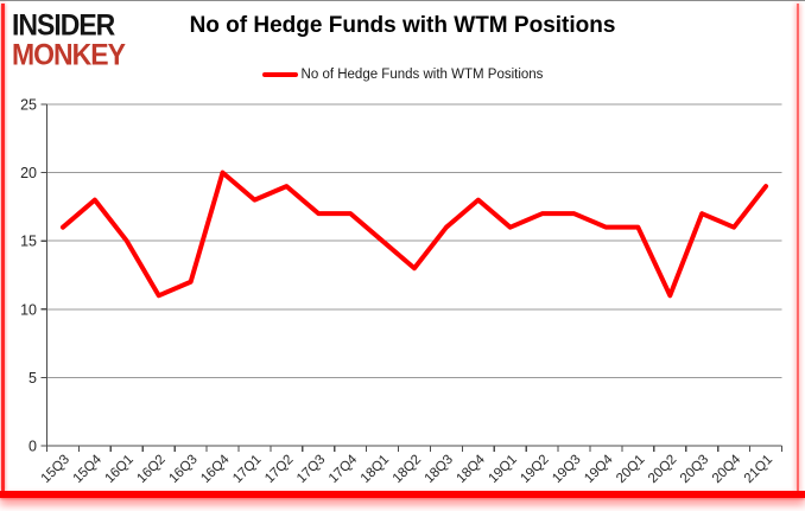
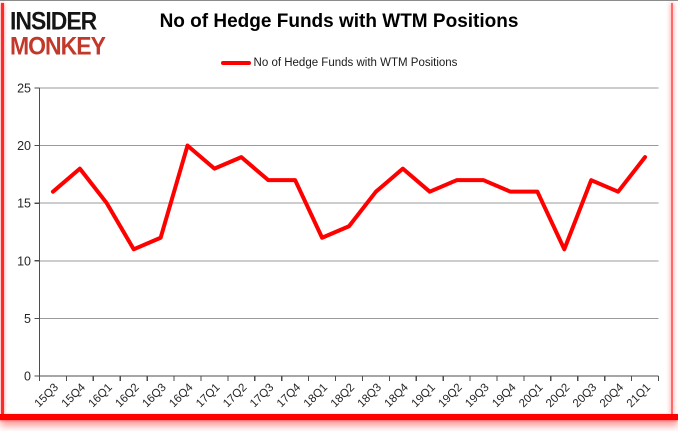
18Q1: 15 -> 12
